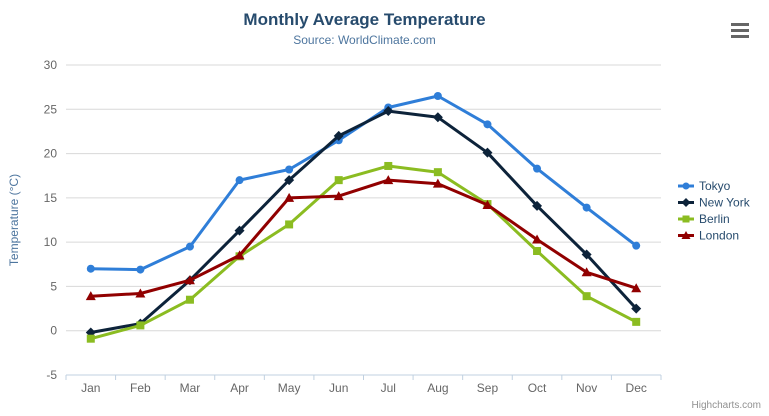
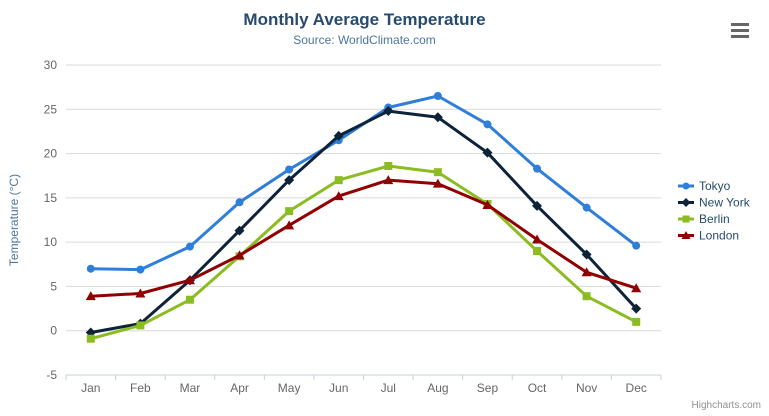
Tokyo/Apr: 17 -> 14
Berlin/May: 12 -> 14
London/May: 15 -> 12
